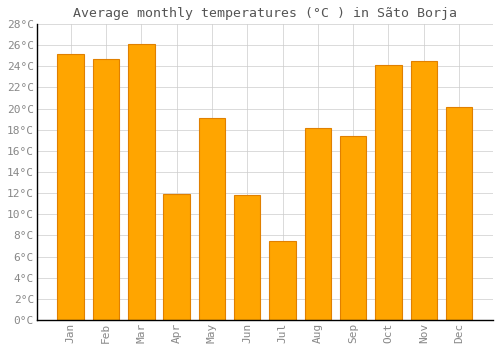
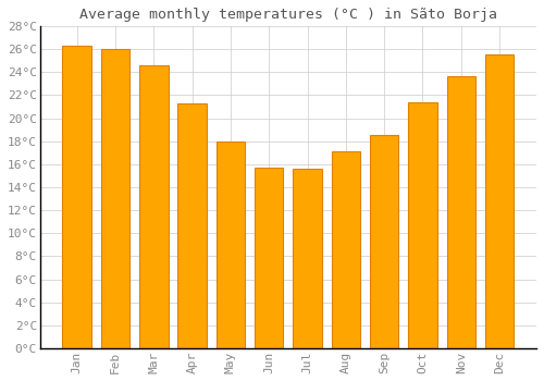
Jan: 25.2°C -> 26.3°C
Feb: 24.7°C -> 26.0°C
Mar: 26.1°C -> 24.6°C
Apr: 11.9°C -> 21.3°C
May: 19.1°C -> 18.0°C
Jun: 11.8°C -> 15.7°C
Jul: 7.5°C -> 15.6°C
Aug: 18.2°C -> 17.1°C
Sep: 17.4°C -> 18.5°C
Oct: 24.1°C -> 21.4°C
Nov: 24.5°C -> 23.6°C
Dec: 20.1°C -> 25.5°C
